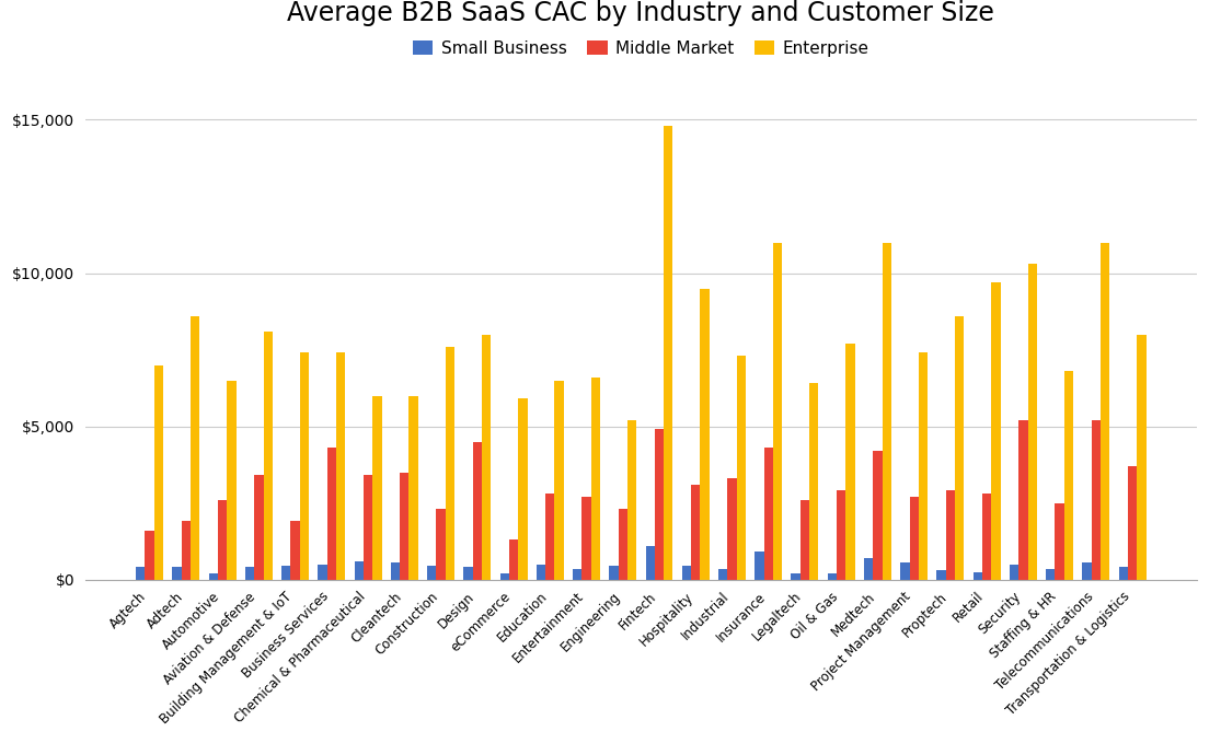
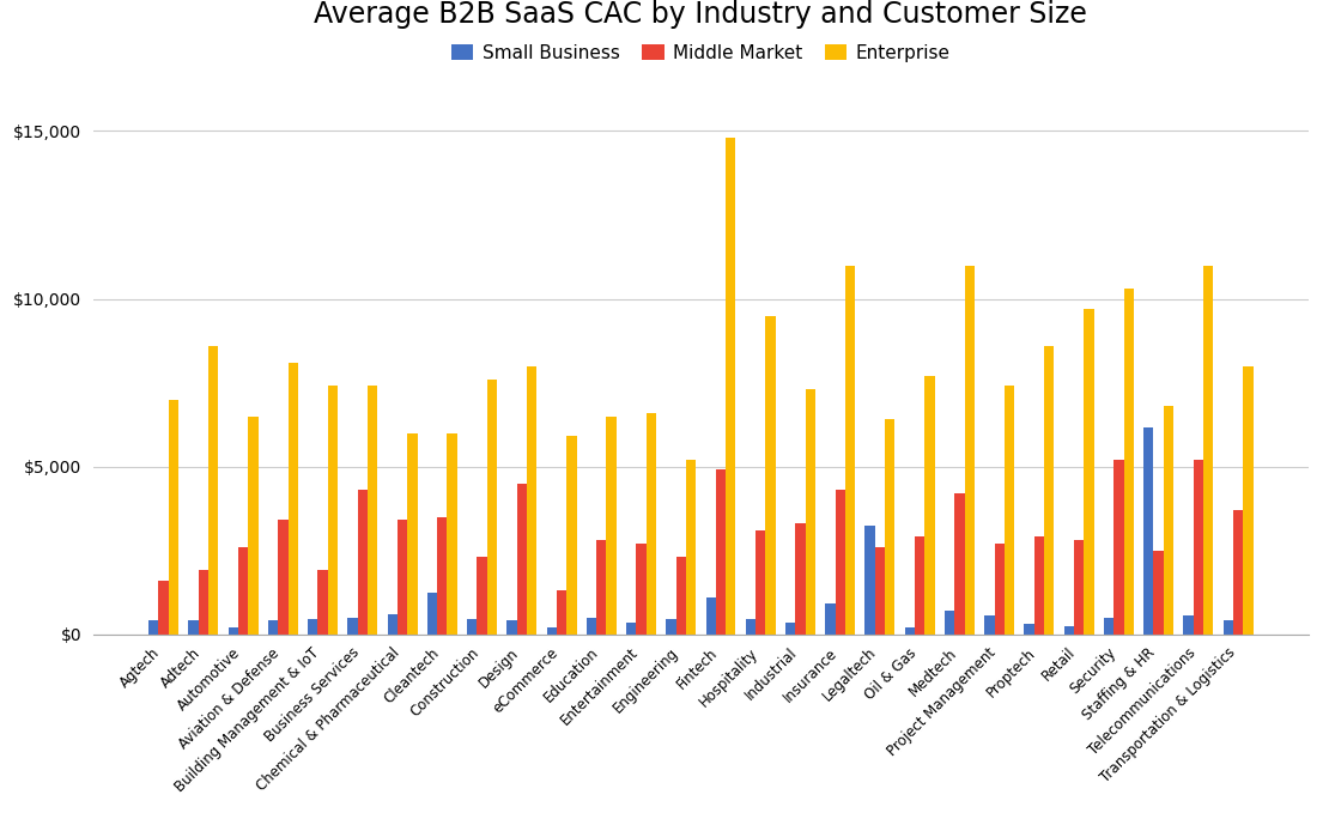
Small Business/Cleantech: $550 -> $1,250
Small Business/Legaltech: $200 -> $3,250
Small Business/Staffing & HR: $350 -> $6,150
